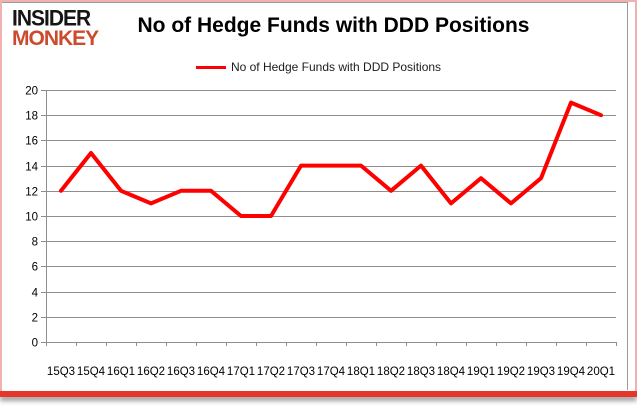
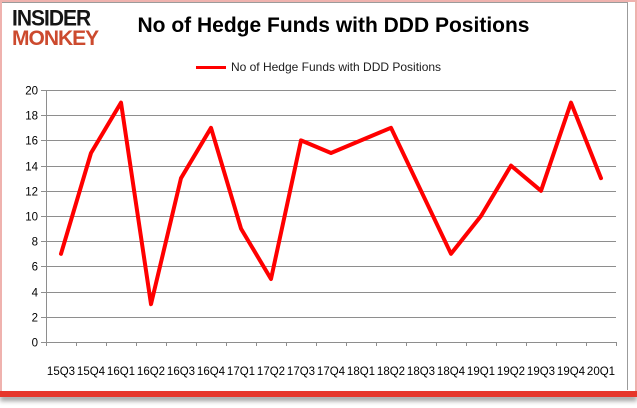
15Q3: 12 -> 7
16Q1: 12 -> 19
16Q2: 11 -> 3
16Q3: 12 -> 13
16Q4: 12 -> 17
17Q1: 10 -> 9
17Q2: 10 -> 5
17Q3: 14 -> 16
17Q4: 14 -> 15
18Q1: 14 -> 16
18Q2: 12 -> 17
18Q3: 14 -> 12
18Q4: 11 -> 7
19Q1: 13 -> 10
19Q2: 11 -> 14
19Q3: 13 -> 12
20Q1: 18 -> 13
